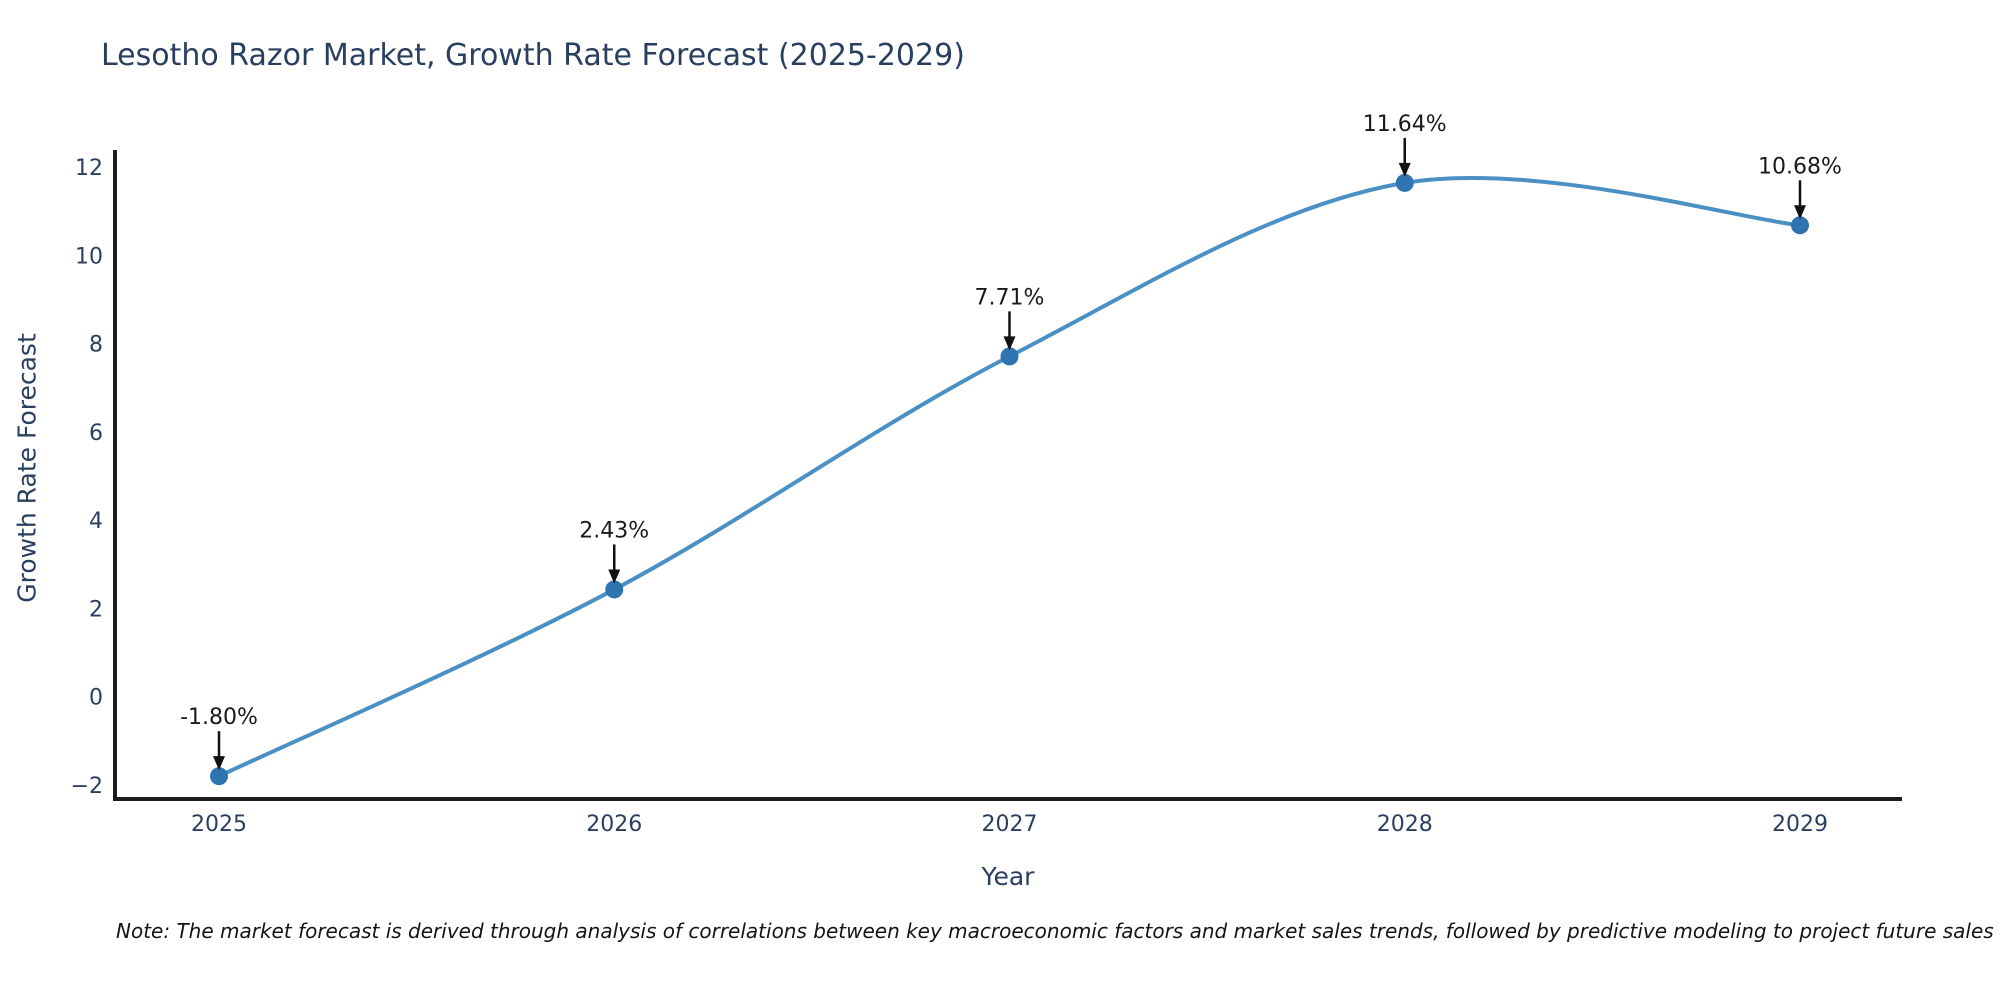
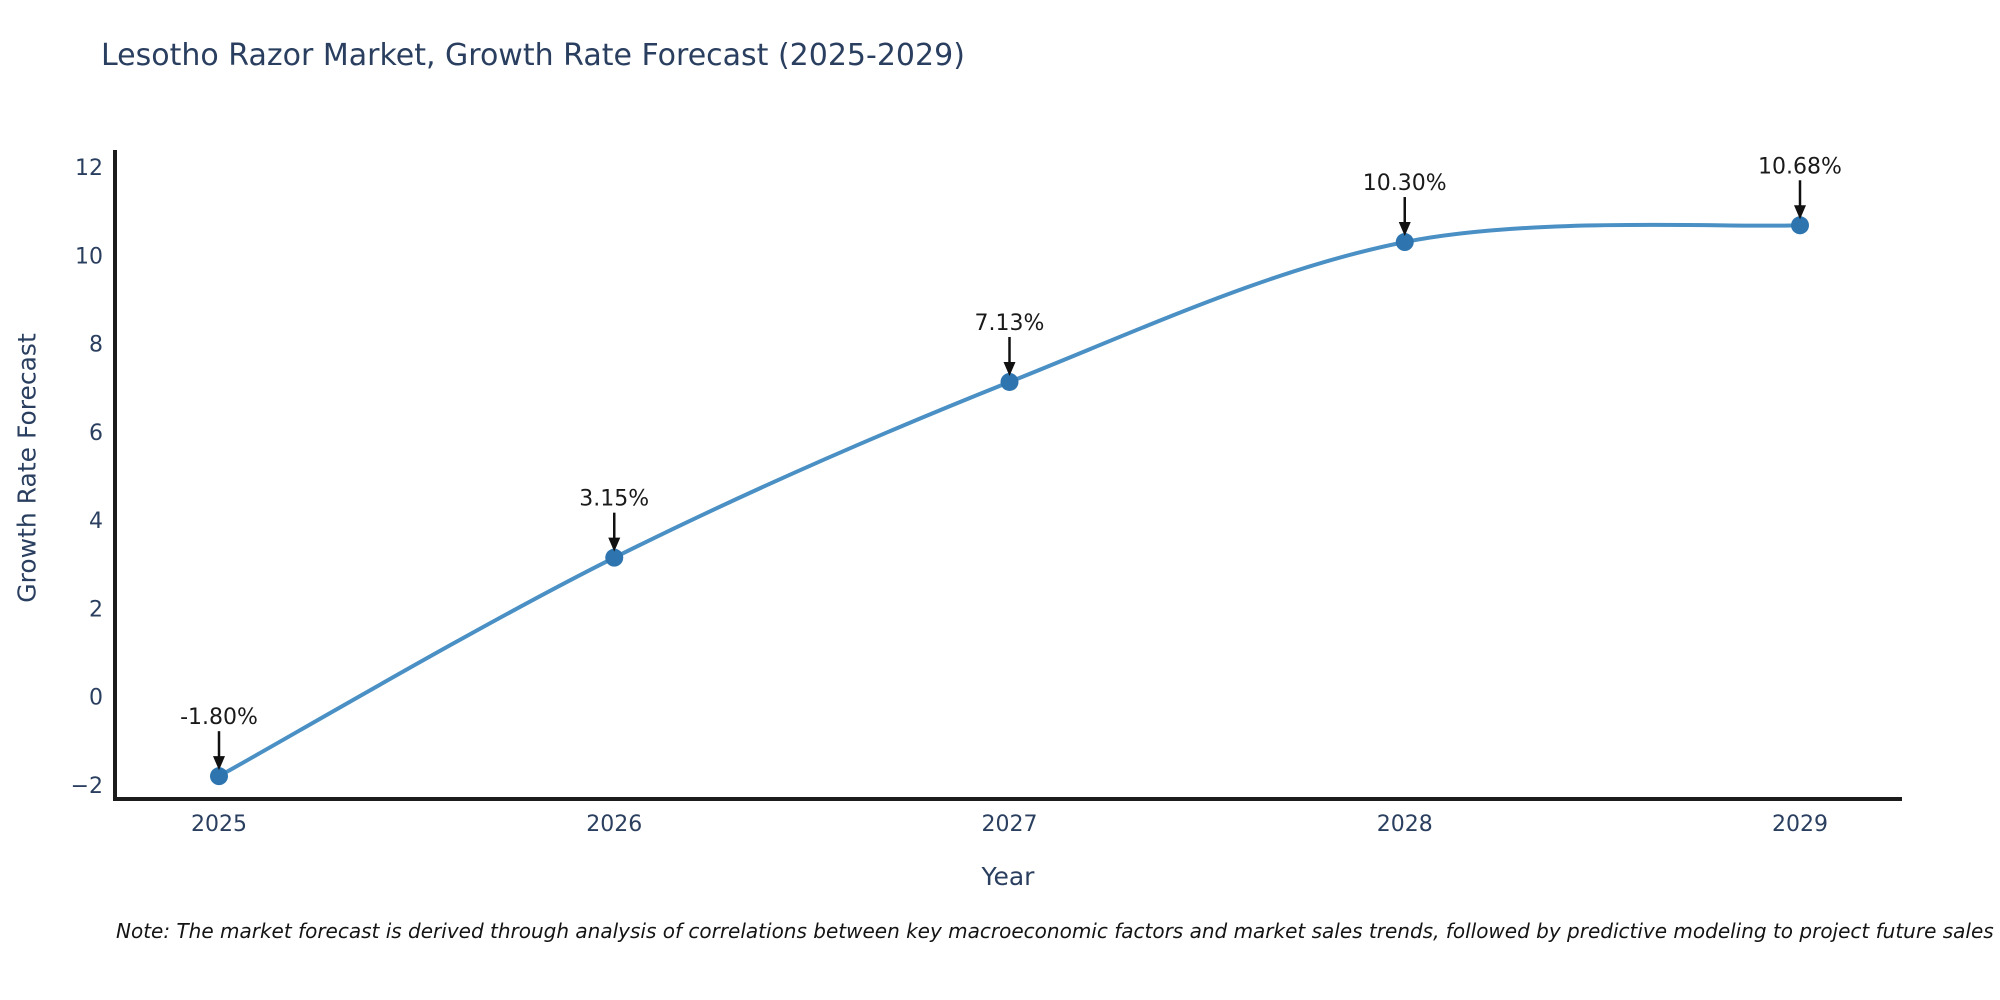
2026: 2.43% -> 3.15%
2027: 7.71% -> 7.13%
2028: 11.64% -> 10.30%
